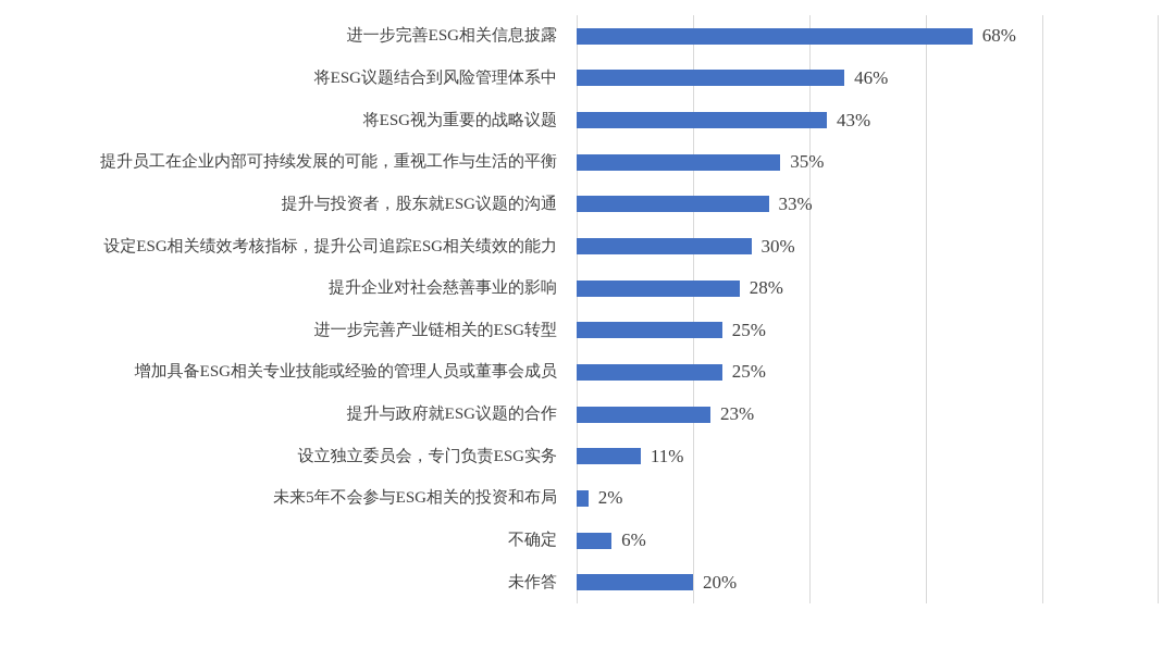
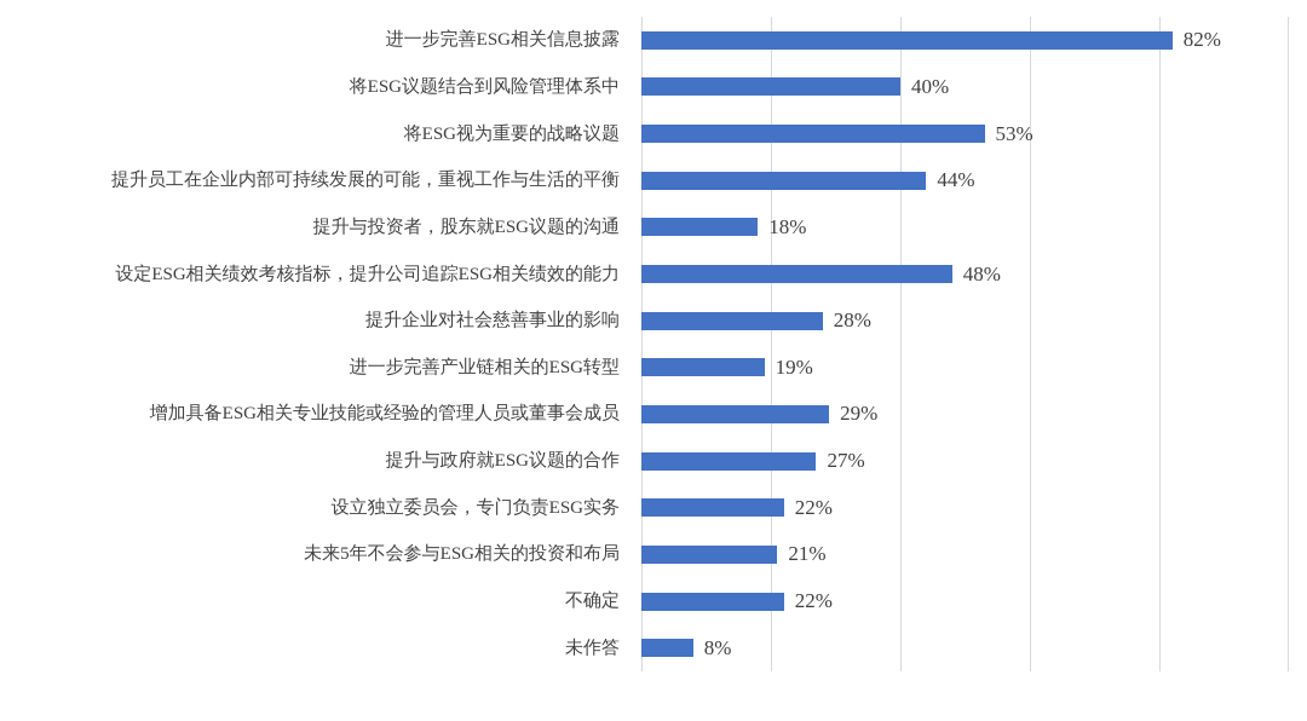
进一步完善ESG相关信息披露: 68% -> 82%
将ESG议题结合到风险管理体系中: 46% -> 40%
将ESG视为重要的战略议题: 43% -> 53%
提升员工在企业内部可持续发展的可能，重视工作与生活的平衡: 35% -> 44%
提升与投资者，股东就ESG议题的沟通: 33% -> 18%
设定ESG相关绩效考核指标，提升公司追踪ESG相关绩效的能力: 30% -> 48%
进一步完善产业链相关的ESG转型: 25% -> 19%
增加具备ESG相关专业技能或经验的管理人员或董事会成员: 25% -> 29%
提升与政府就ESG议题的合作: 23% -> 27%
设立独立委员会，专门负责ESG实务: 11% -> 22%
未来5年不会参与ESG相关的投资和布局: 2% -> 21%
不确定: 6% -> 22%
未作答: 20% -> 8%
